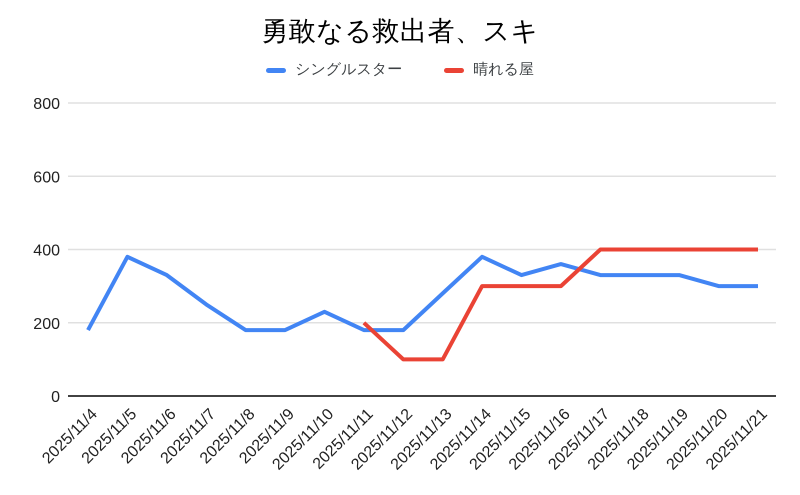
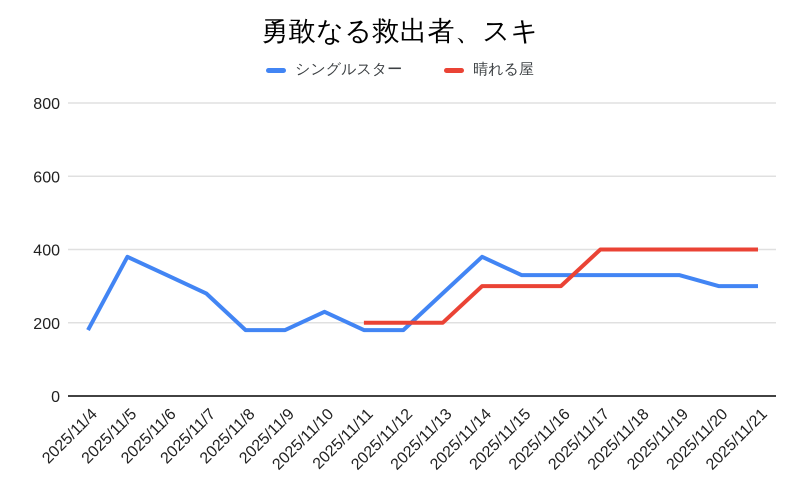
シングルスター/2025/11/7: 250 -> 280
晴れる屋/2025/11/12: 100 -> 200
晴れる屋/2025/11/13: 100 -> 200
シングルスター/2025/11/16: 360 -> 330
